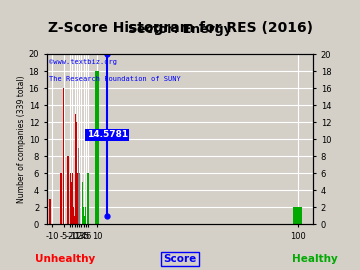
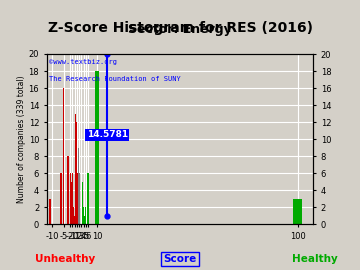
100: 2 -> 3
